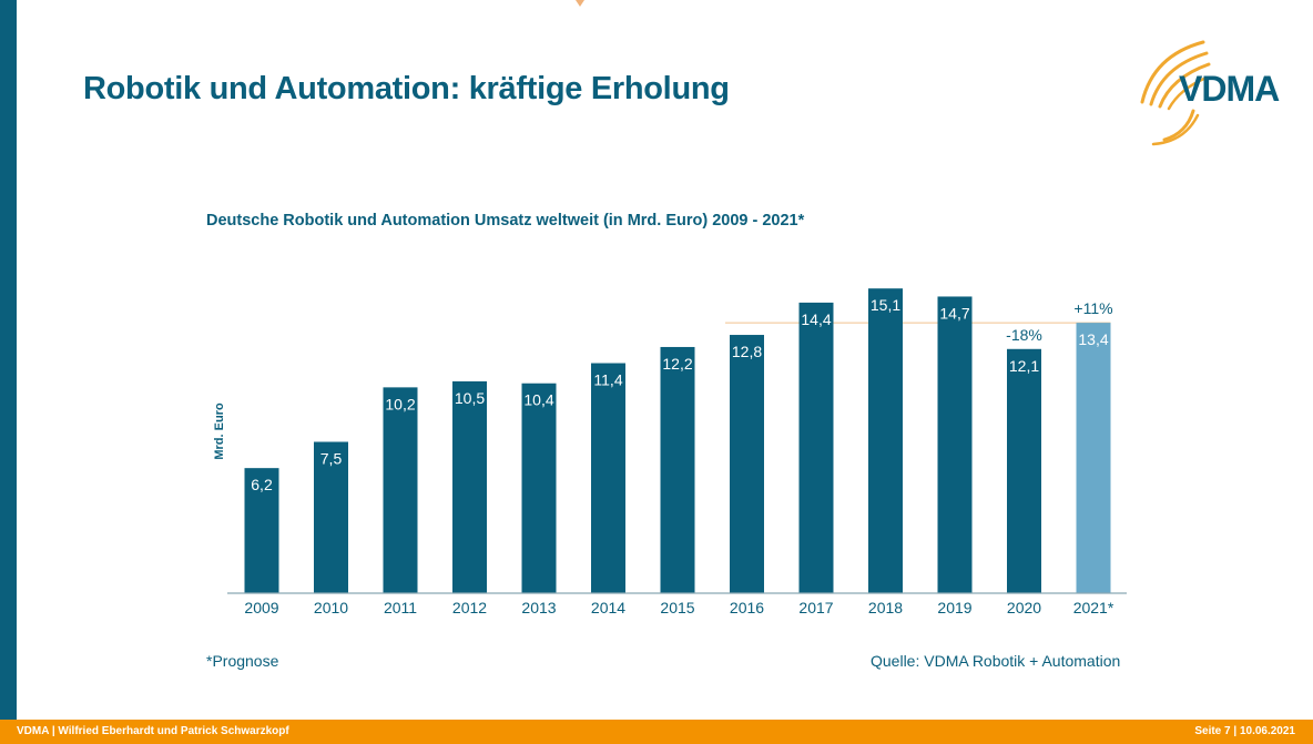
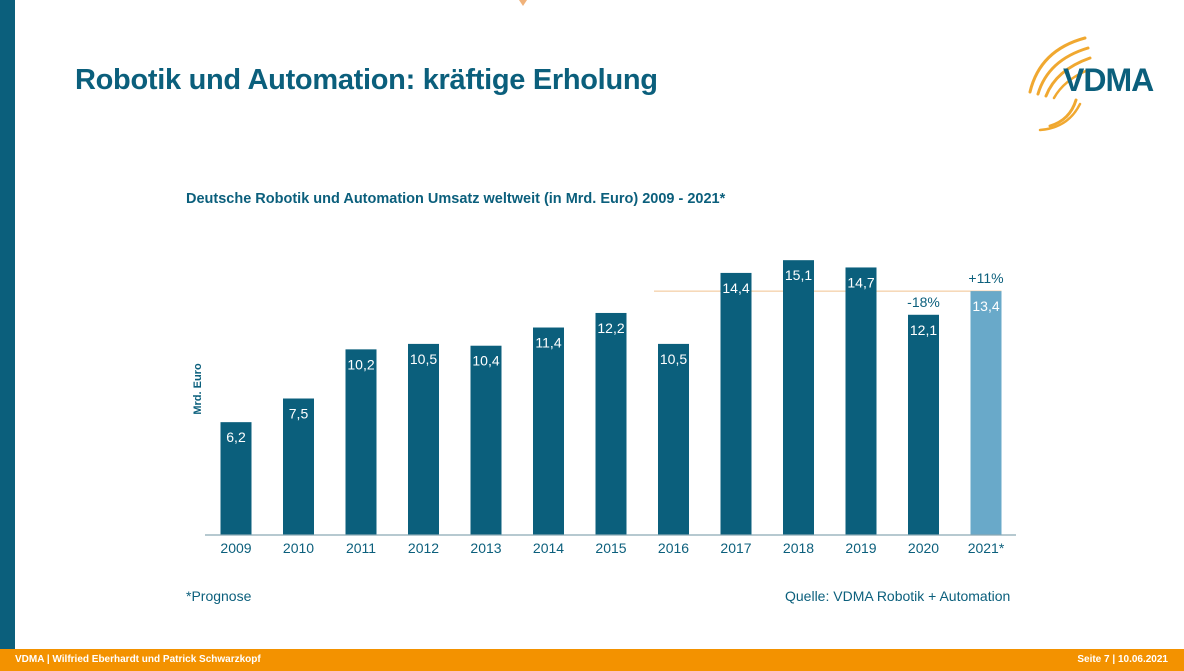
2016: 12,8 -> 10,5
